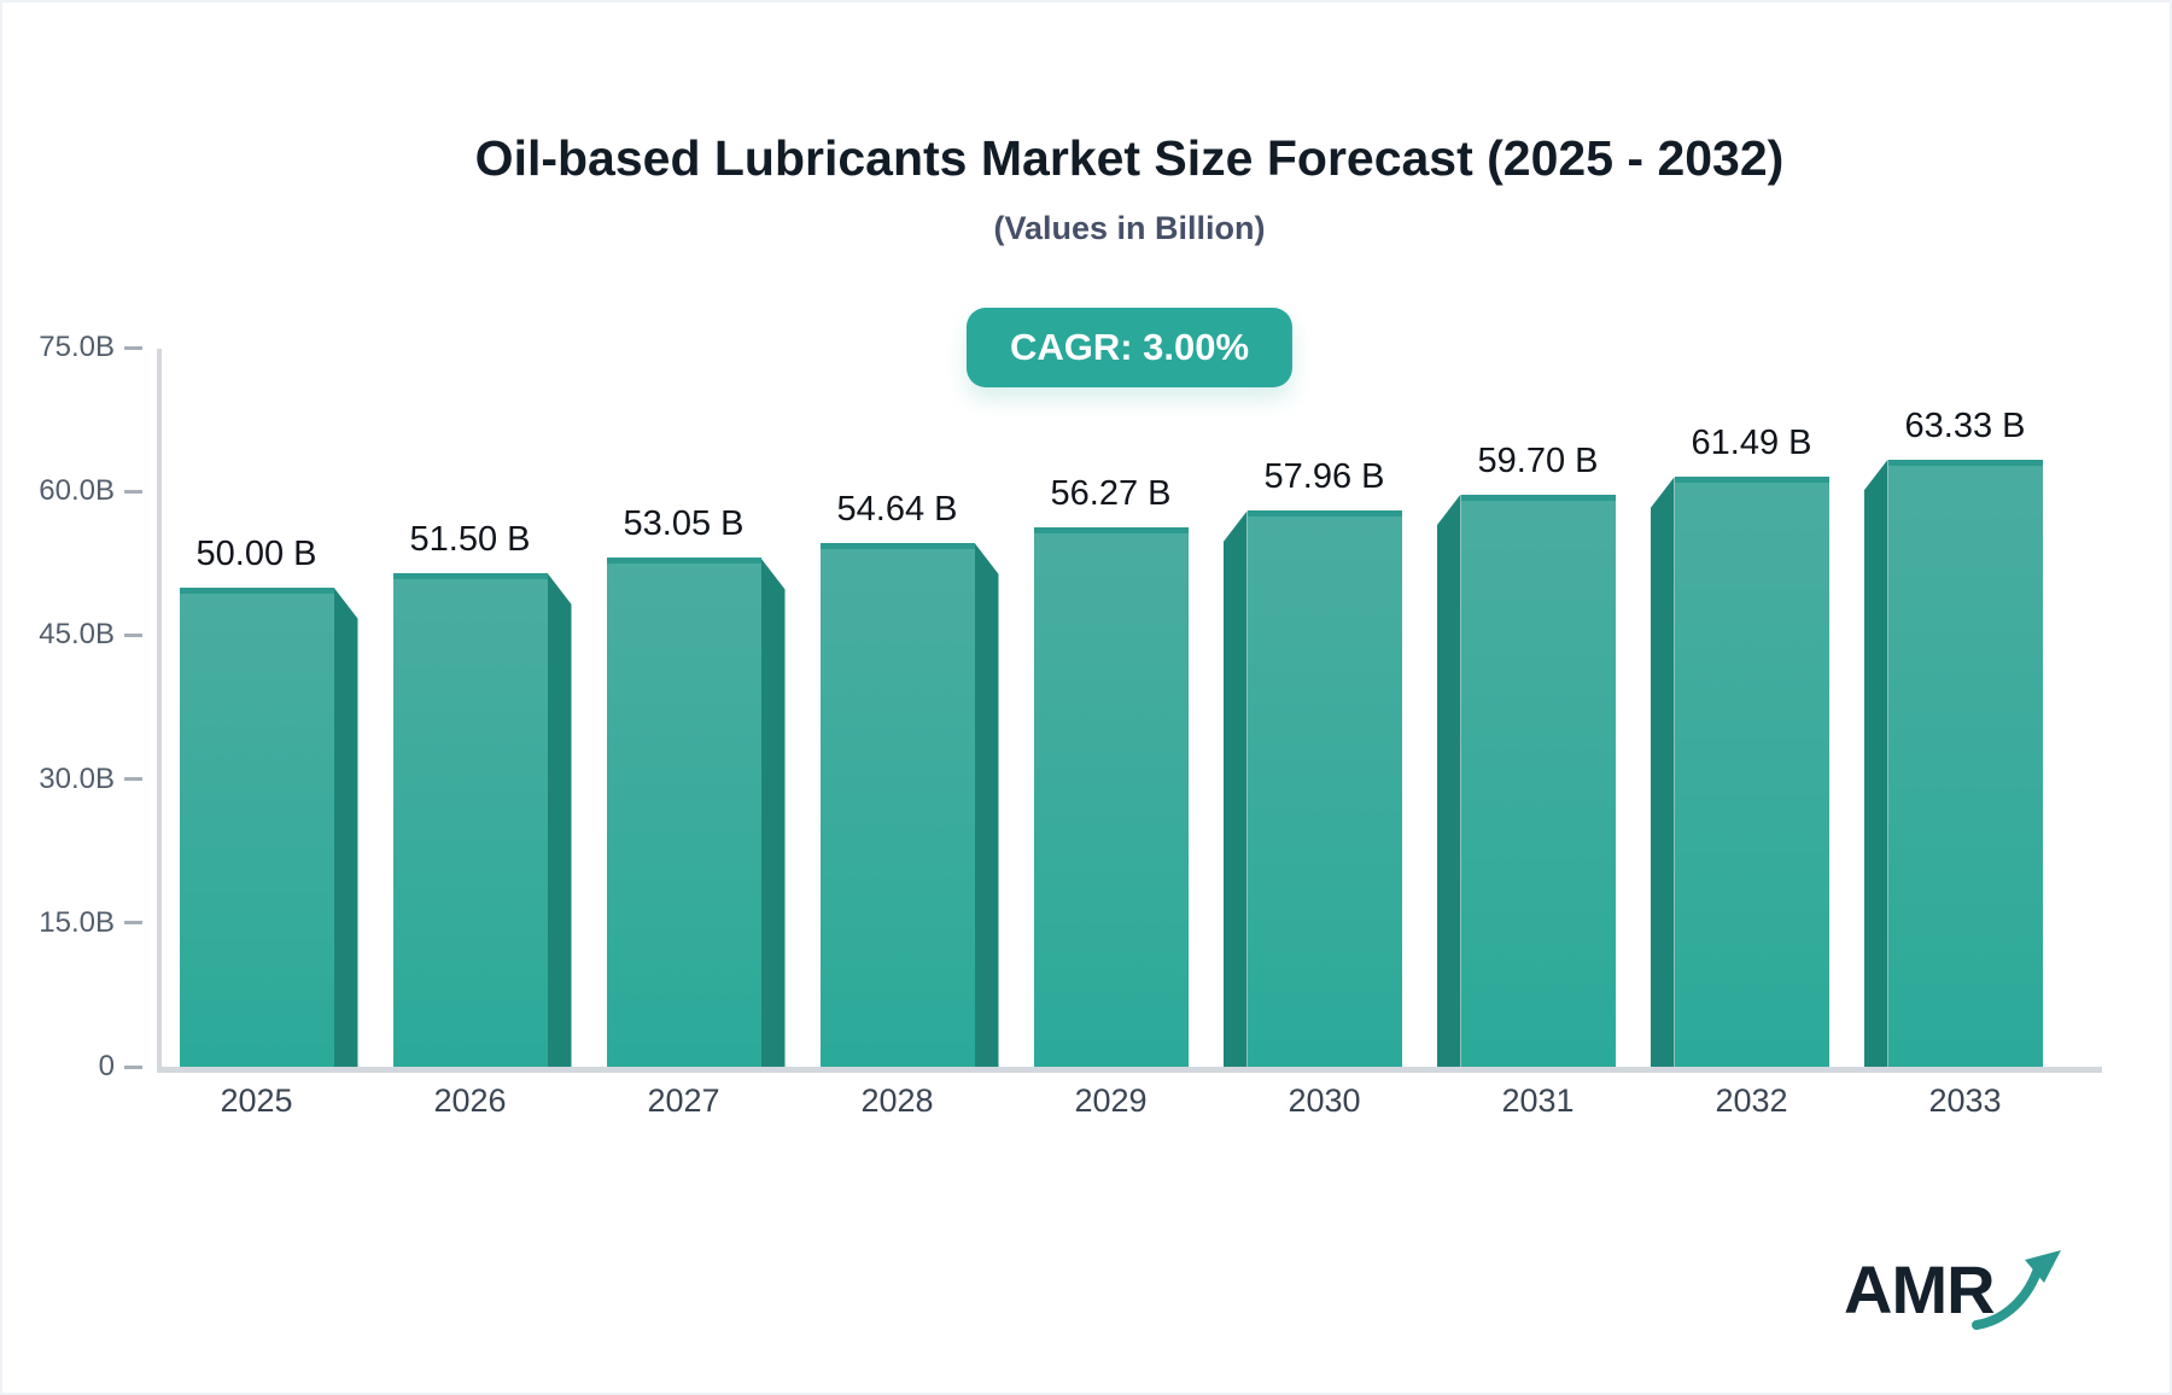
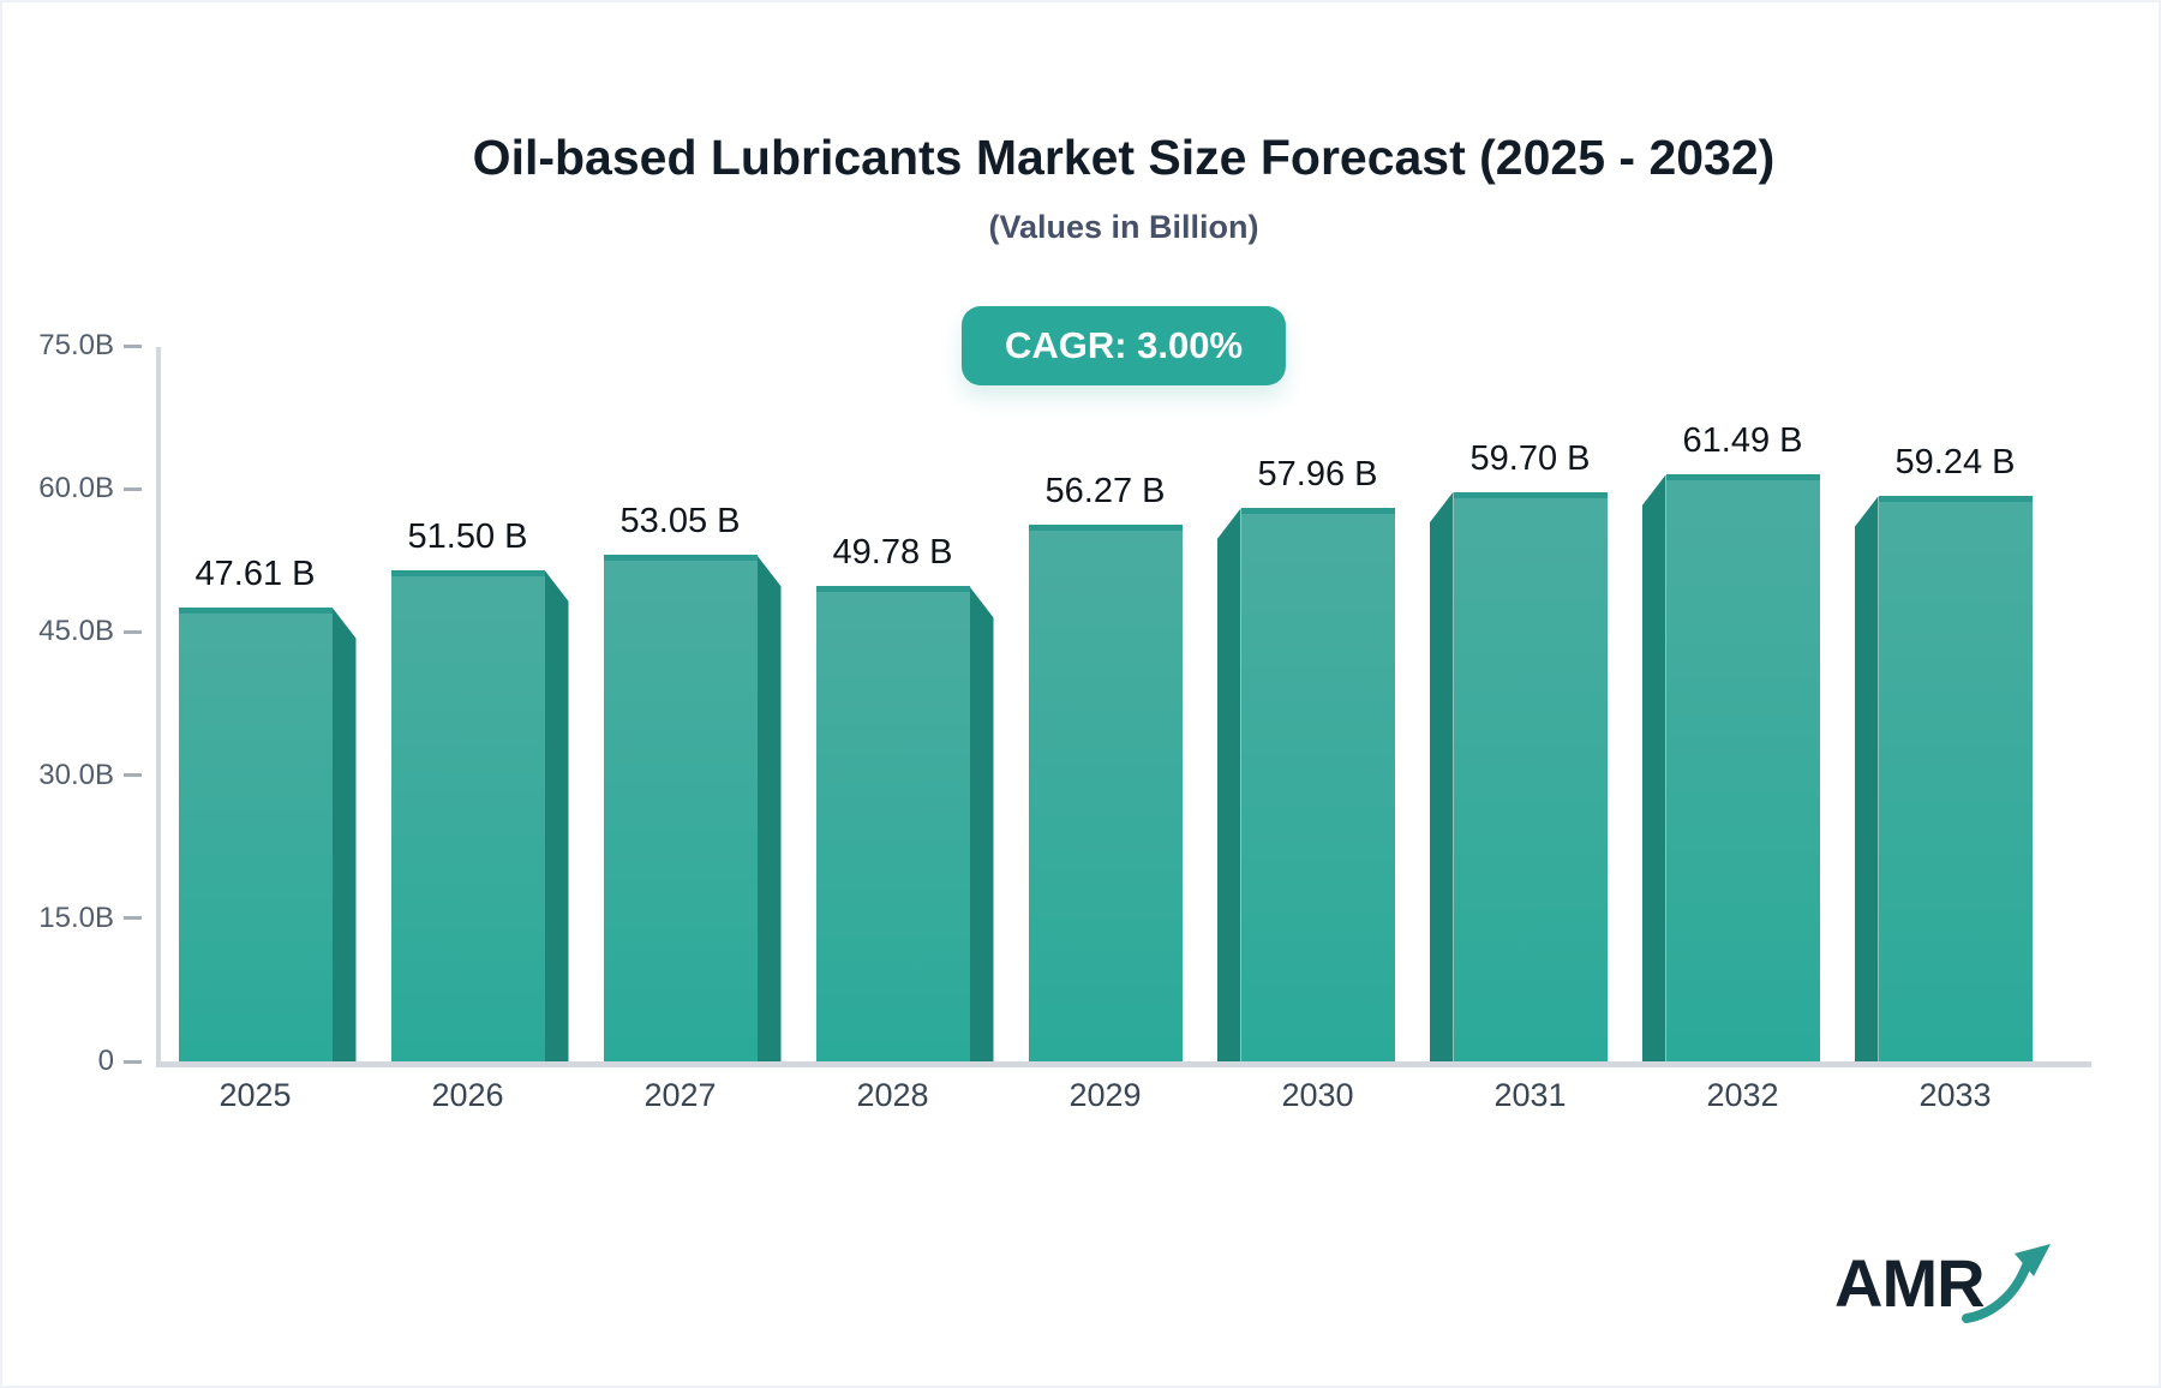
2025: 50.00 -> 47.61
2028: 54.64 -> 49.78
2033: 63.33 -> 59.24
